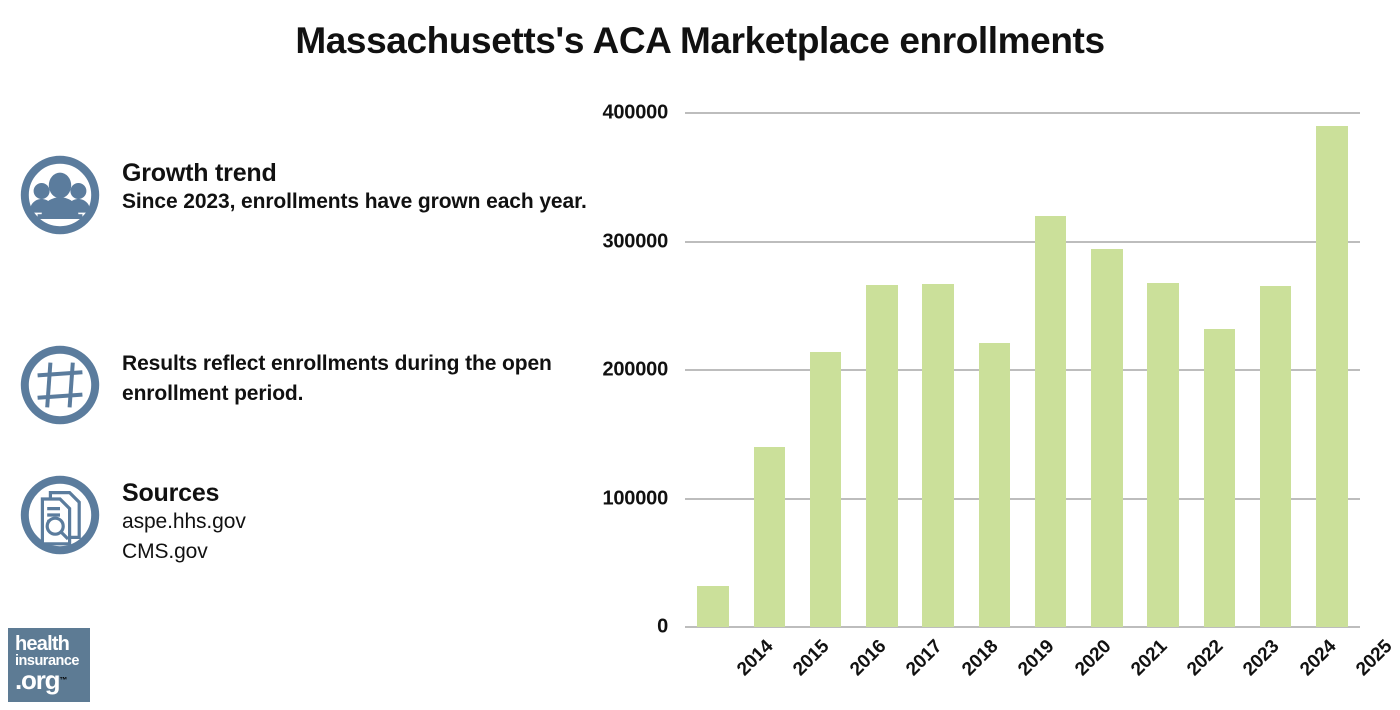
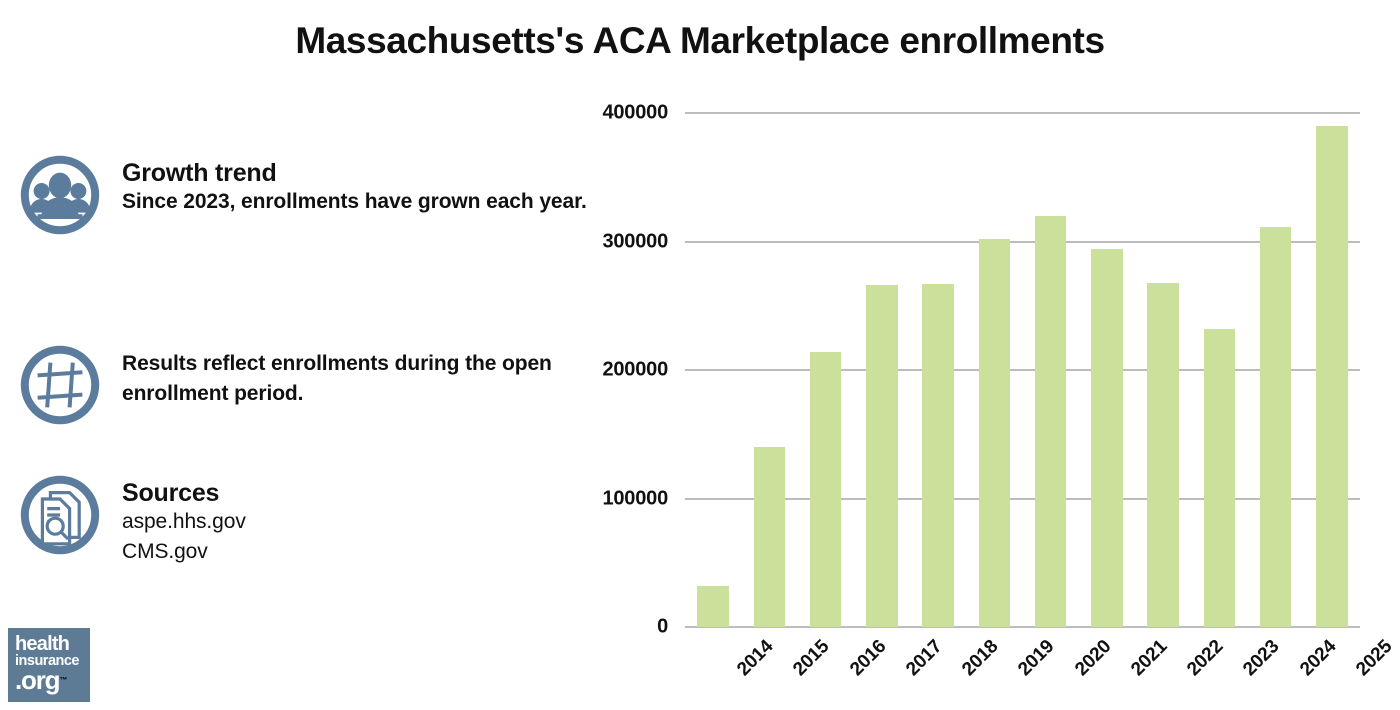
2019: 221000 -> 302000
2024: 265000 -> 311000
